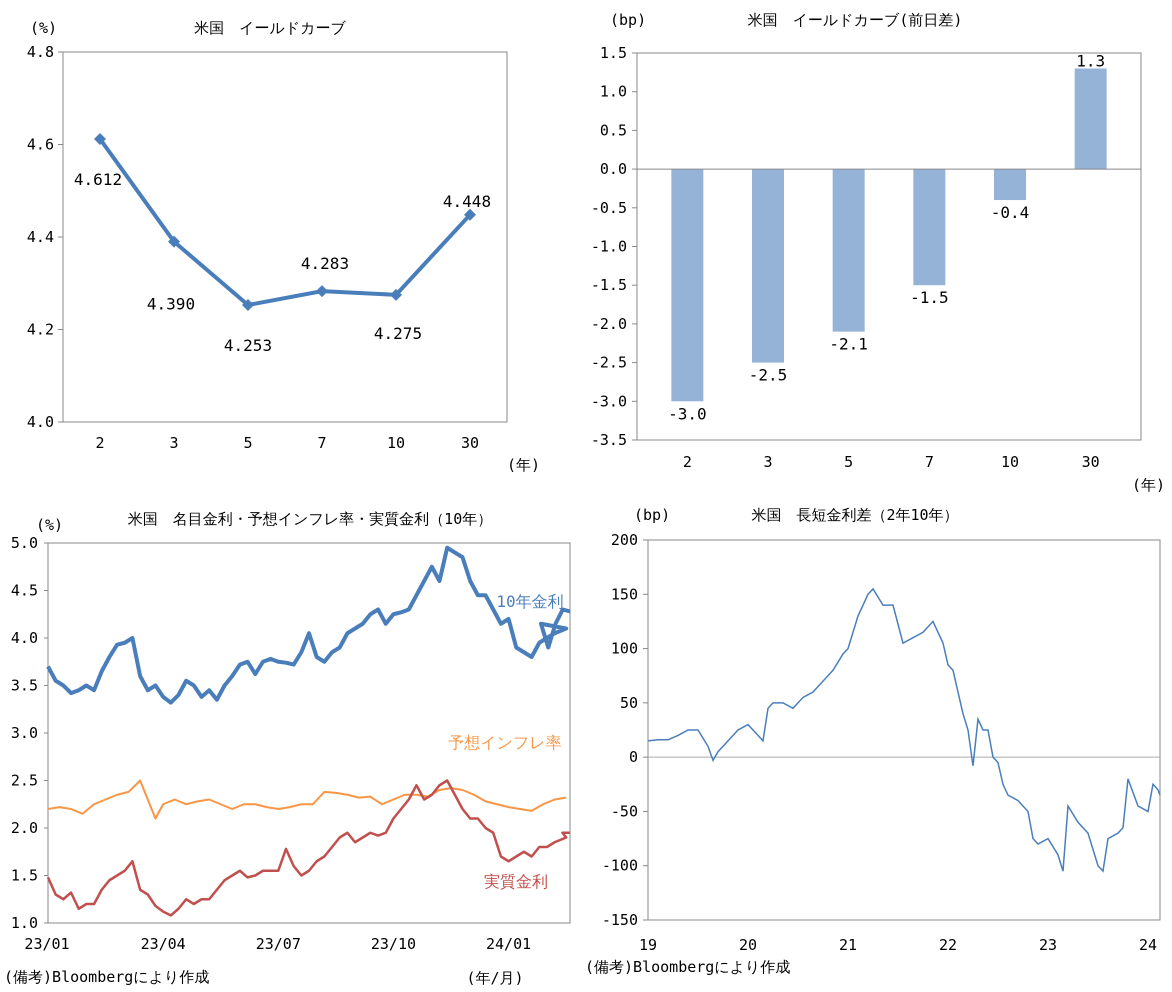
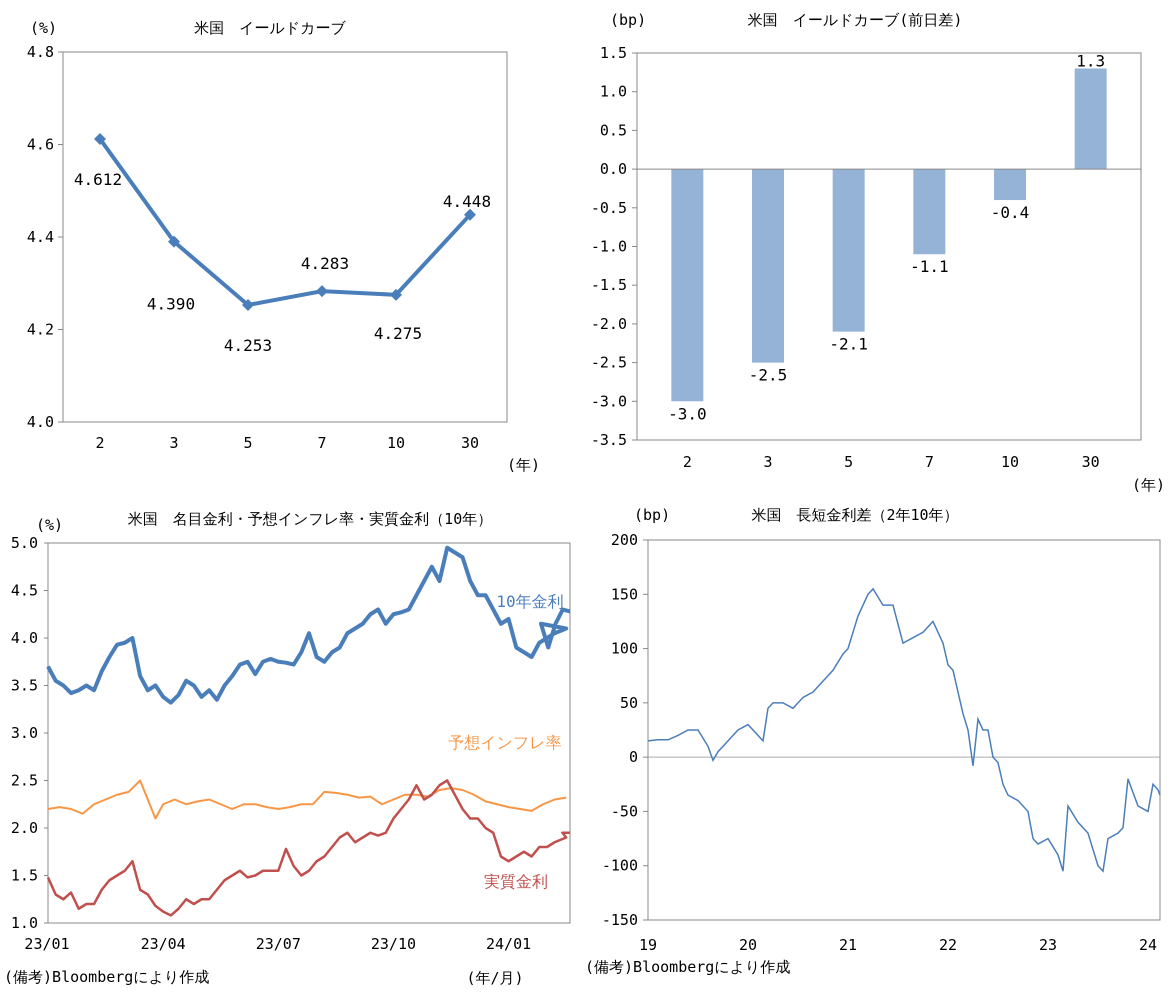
米国 イールドカーブ(前日差)/7: -1.5 -> -1.1
